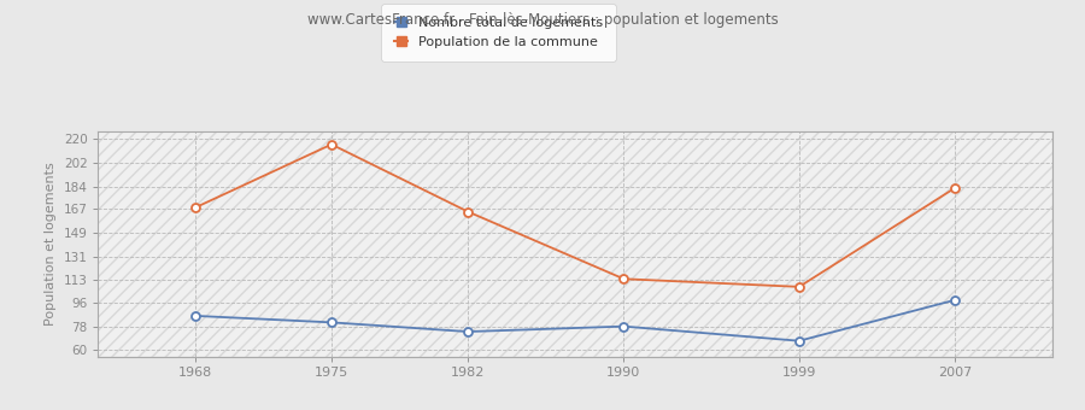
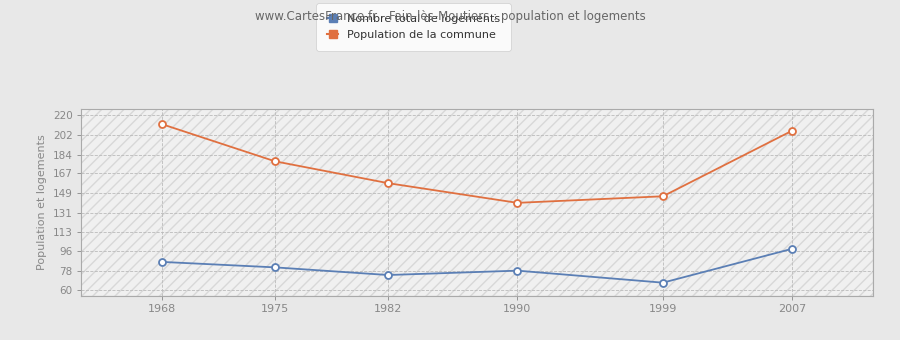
Population de la commune/1968: 168 -> 212
Population de la commune/1975: 216 -> 178
Population de la commune/1982: 165 -> 158
Population de la commune/1990: 114 -> 140
Population de la commune/1999: 108 -> 146
Population de la commune/2007: 183 -> 206
